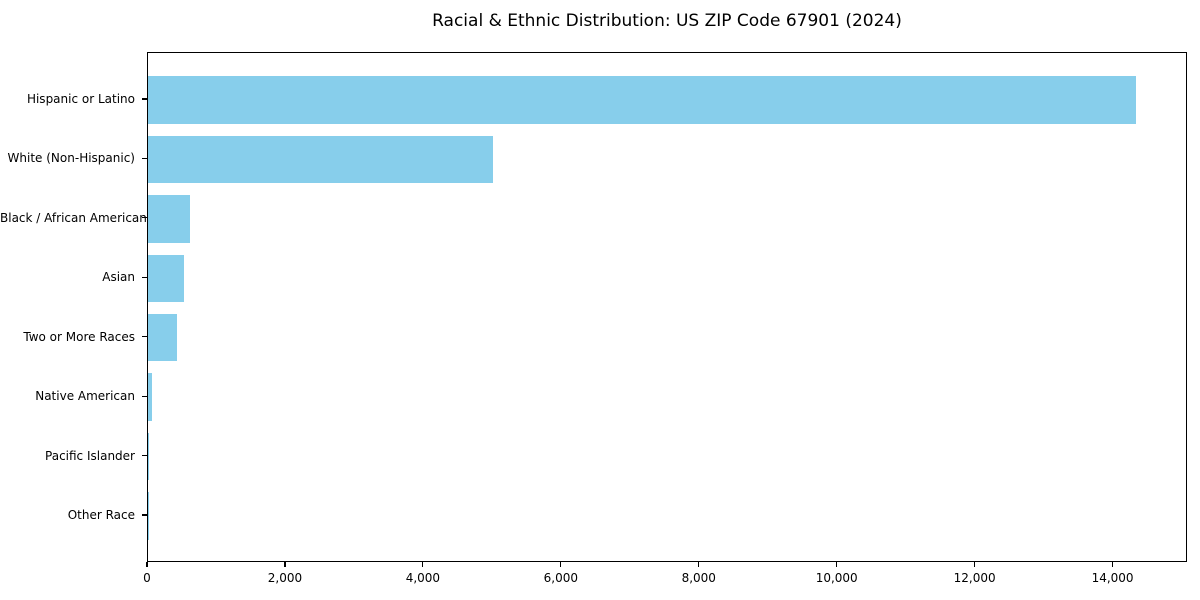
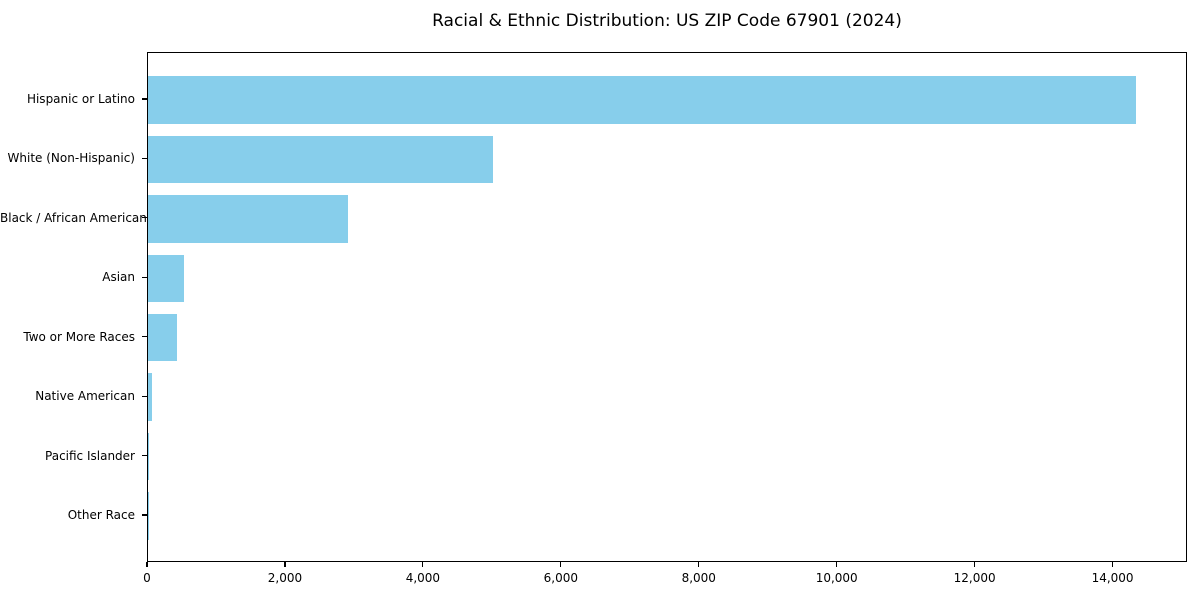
Black / African American: 600 -> 2900
